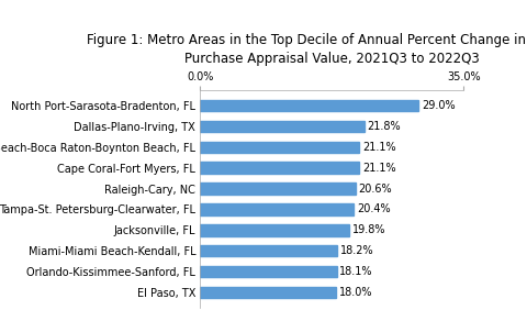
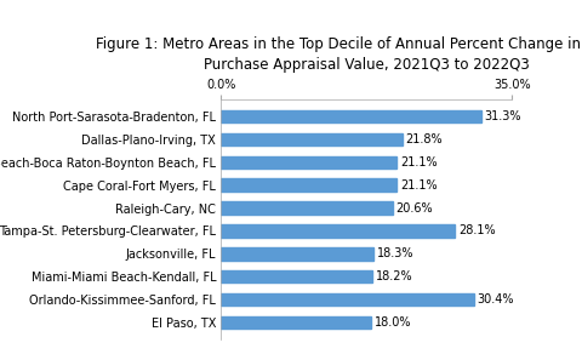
North Port-Sarasota-Bradenton, FL: 29.0% -> 31.3%
Tampa-St. Petersburg-Clearwater, FL: 20.4% -> 28.1%
Jacksonville, FL: 19.8% -> 18.3%
Orlando-Kissimmee-Sanford, FL: 18.1% -> 30.4%
